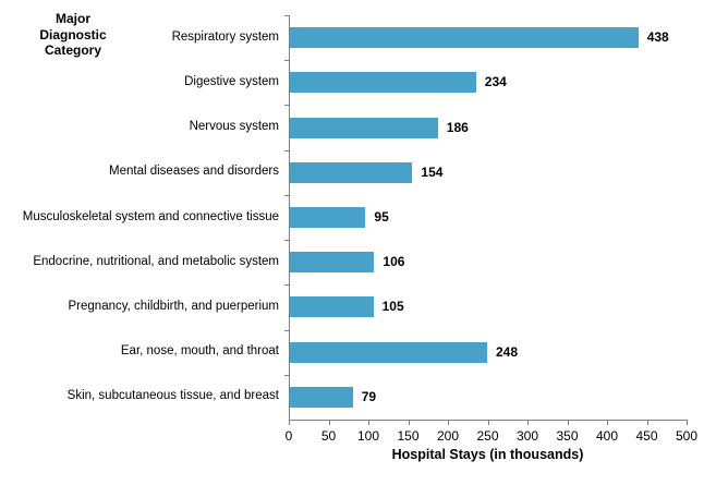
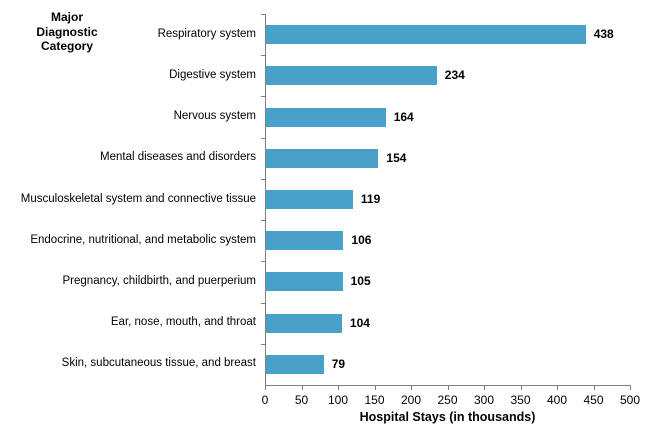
Nervous system: 186 -> 164
Musculoskeletal system and connective tissue: 95 -> 119
Ear, nose, mouth, and throat: 248 -> 104
